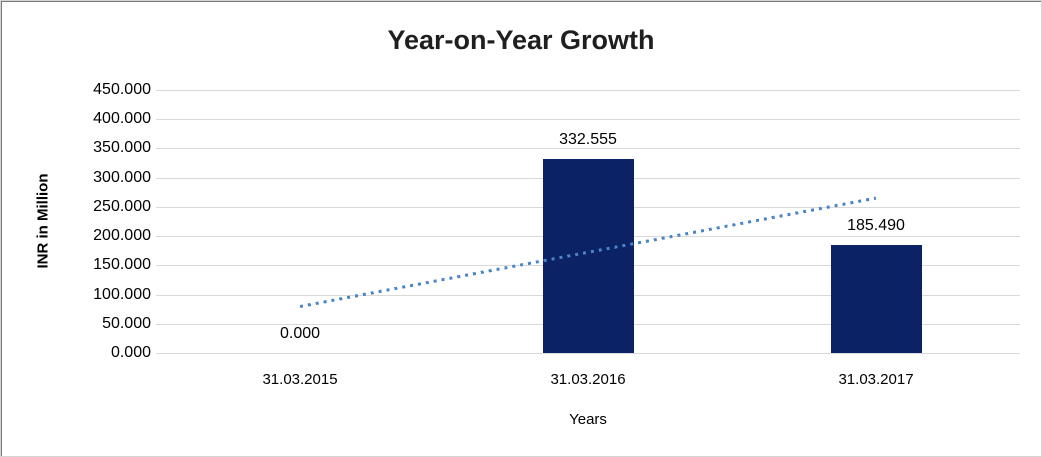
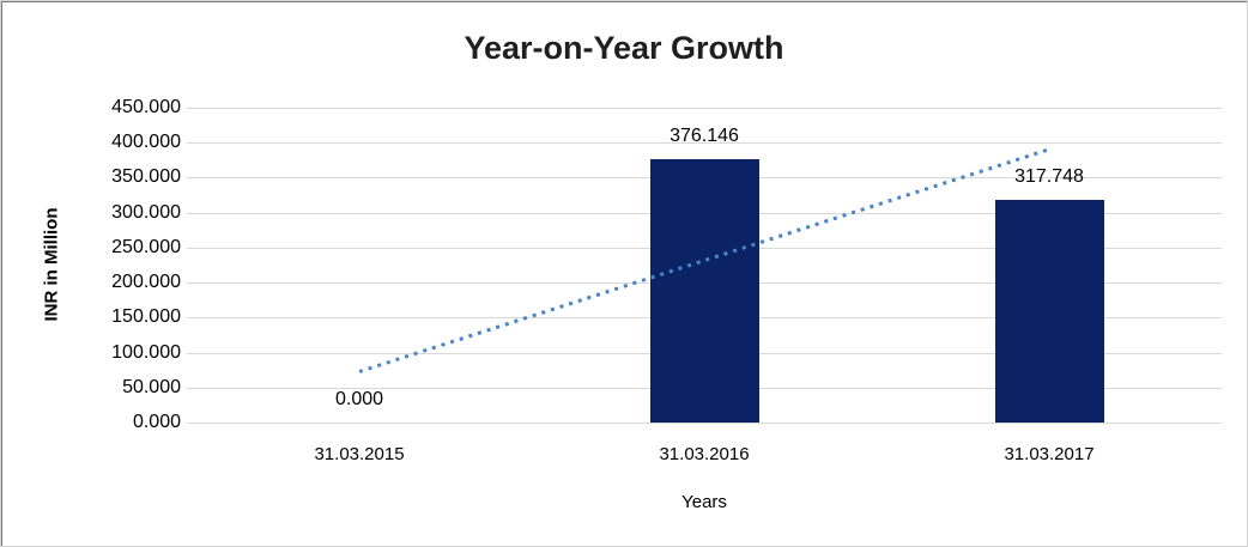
31.03.2016: 332.555 -> 376.146
31.03.2017: 185.490 -> 317.748
